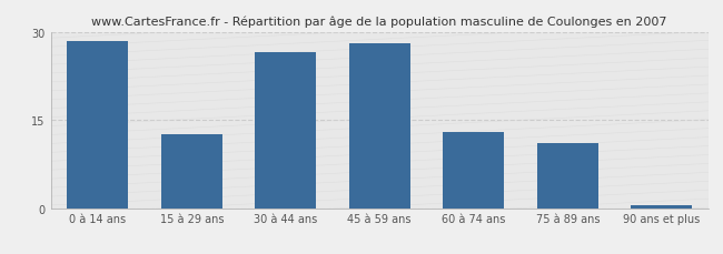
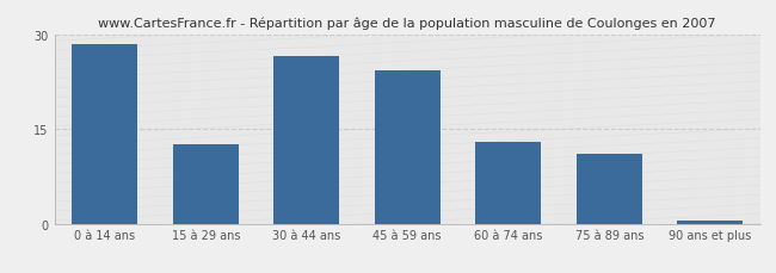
45 à 59 ans: 28.0 -> 24.4
